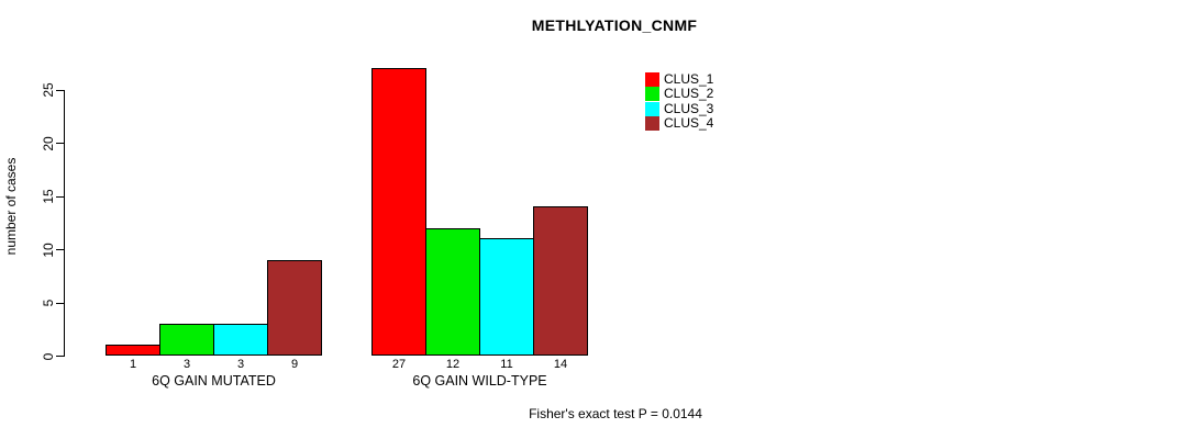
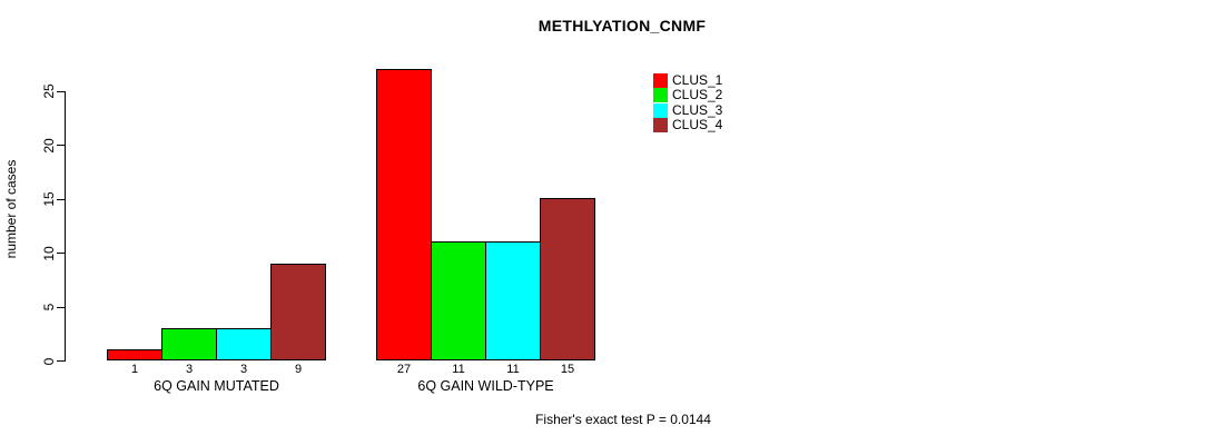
CLUS_2/6Q GAIN WILD-TYPE: 12 -> 11
CLUS_4/6Q GAIN WILD-TYPE: 14 -> 15
